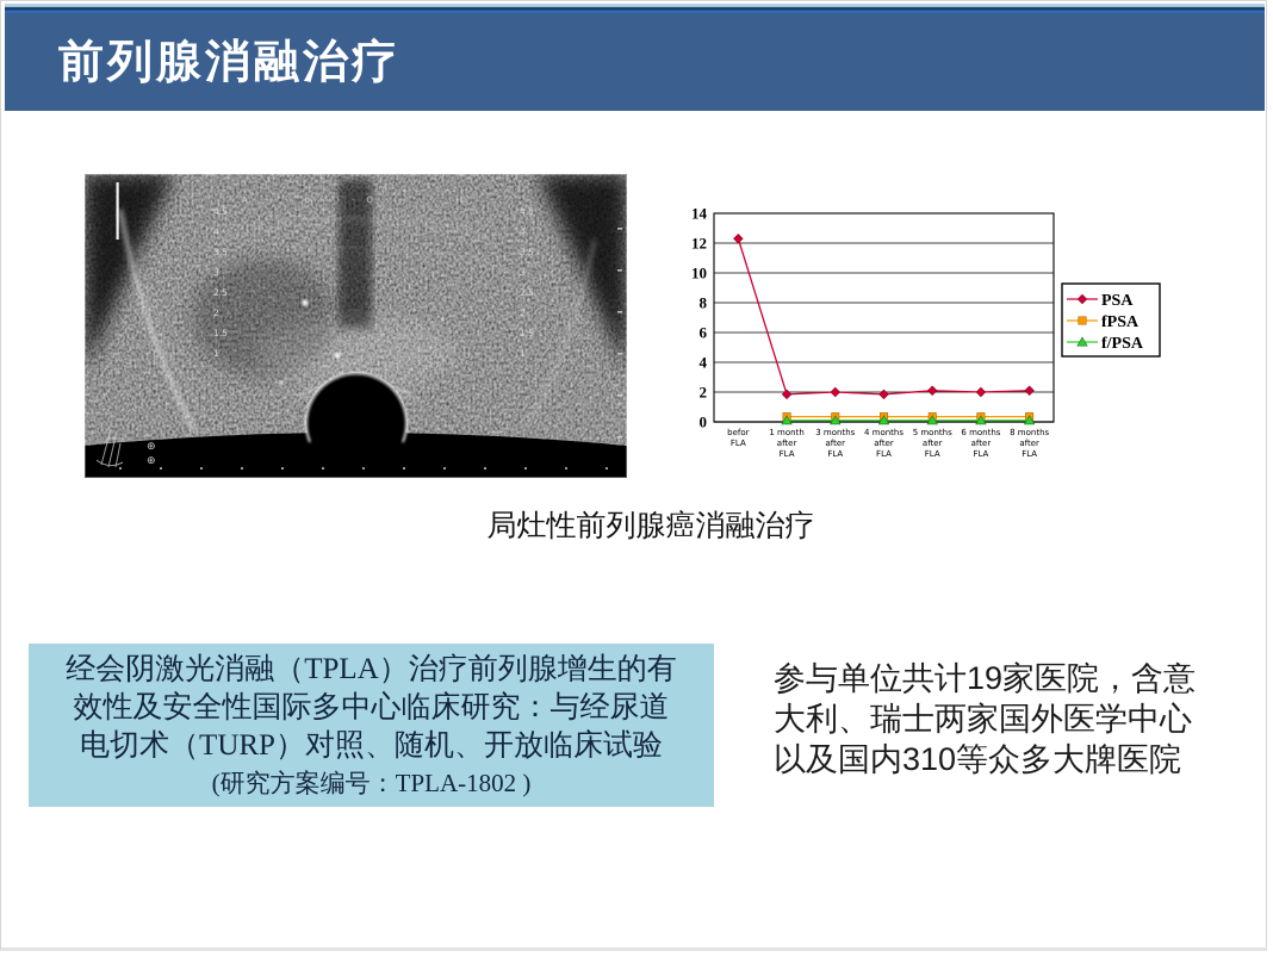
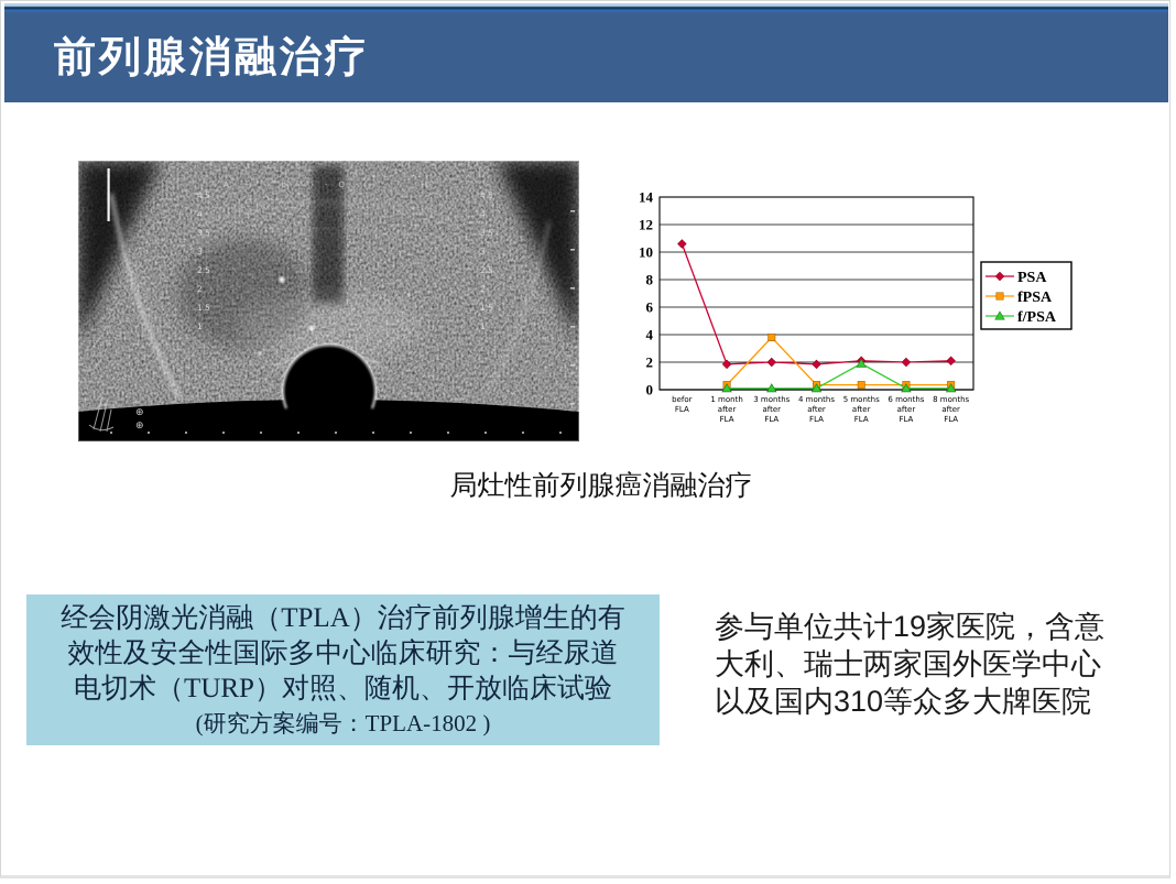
PSA/befor FLA: 12,3 -> 10,6
fPSA/3 months after FLA: 0,3 -> 3,8
f/PSA/5 months after FLA: 0,1 -> 1,9
